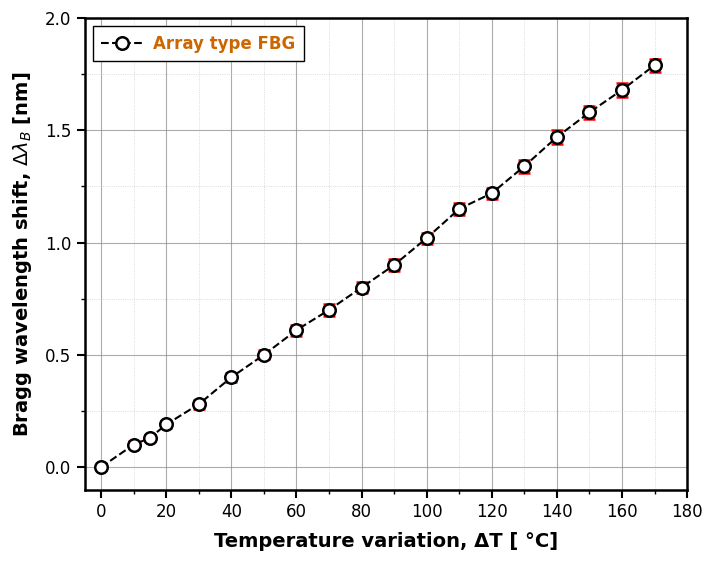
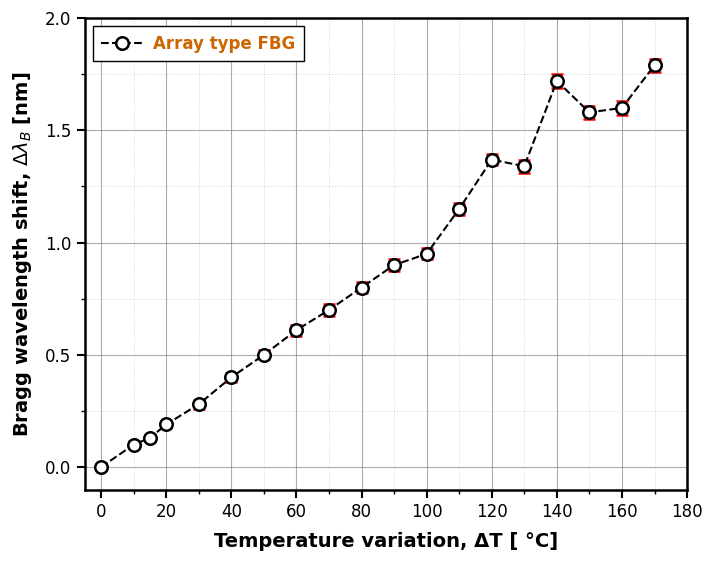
100: 1.02 -> 0.95
120: 1.22 -> 1.37
140: 1.47 -> 1.72
160: 1.68 -> 1.60
